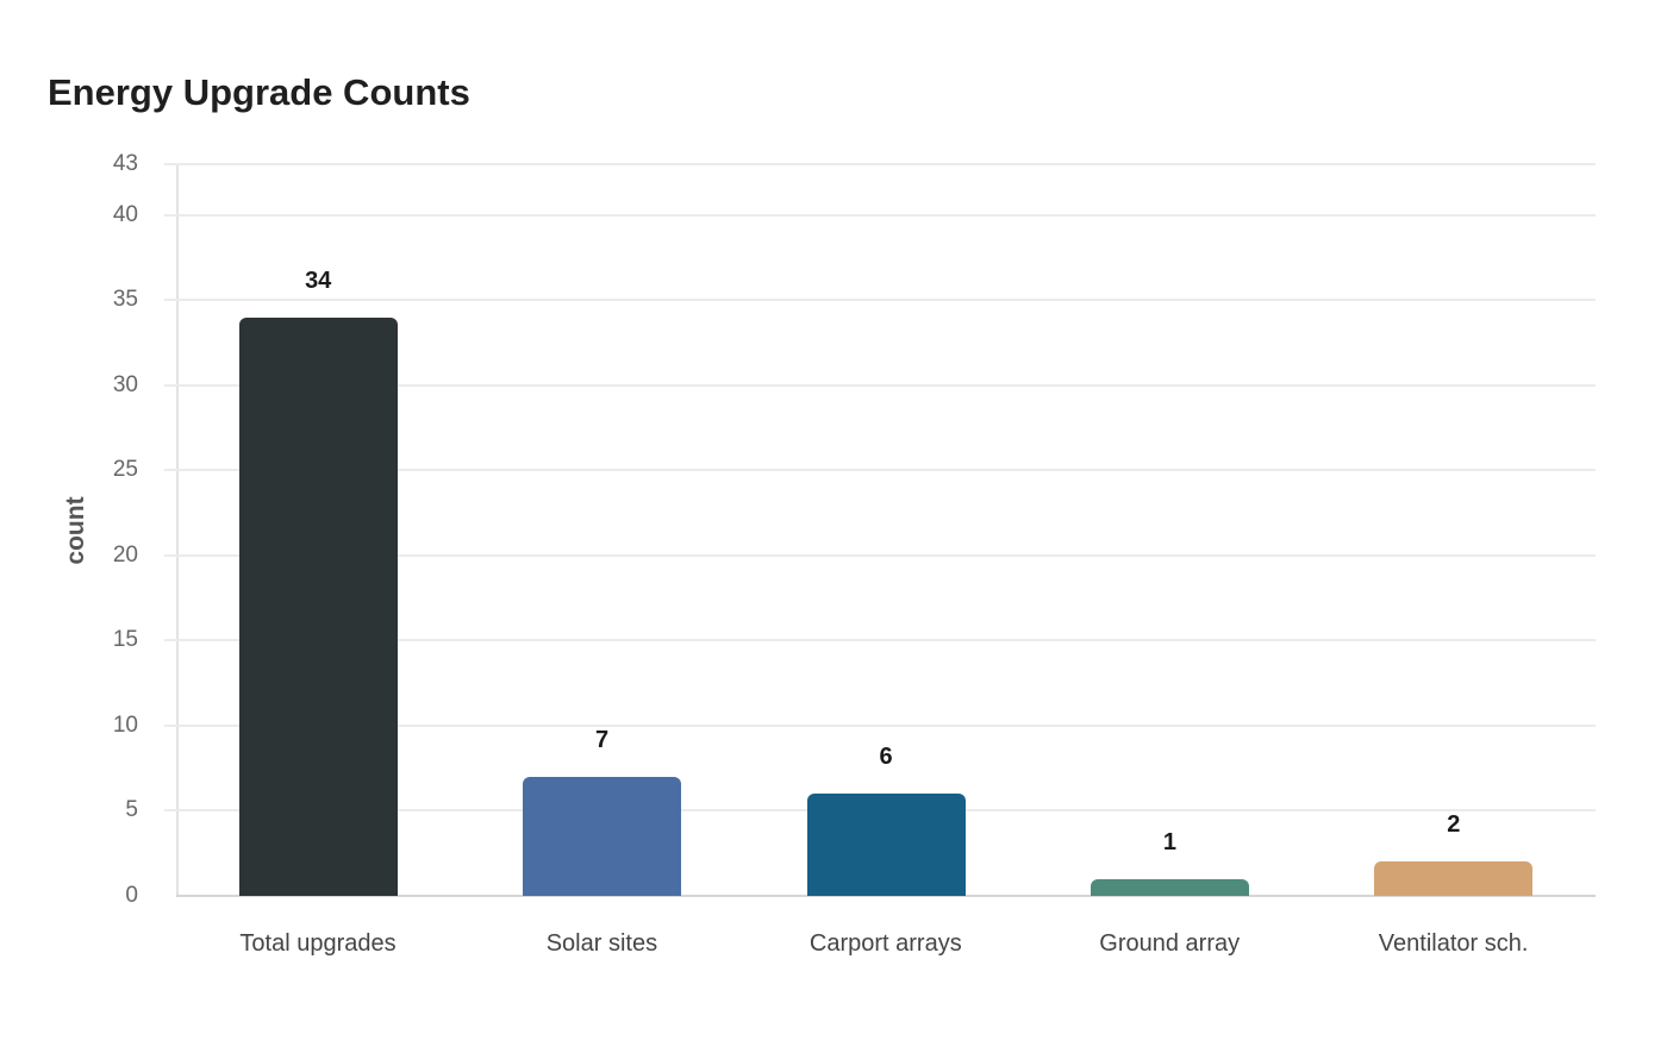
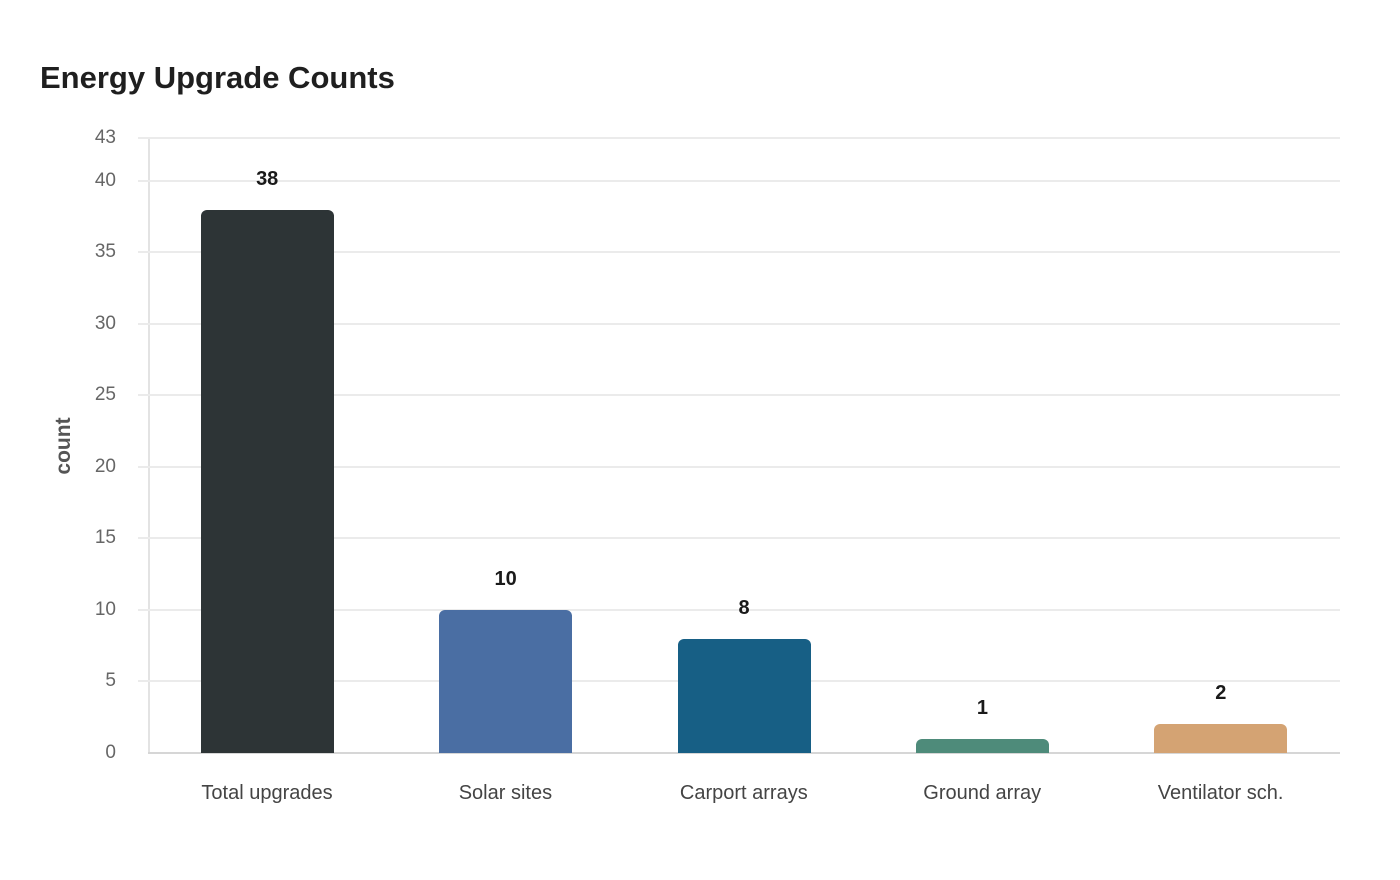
Total upgrades: 34 -> 38
Solar sites: 7 -> 10
Carport arrays: 6 -> 8
